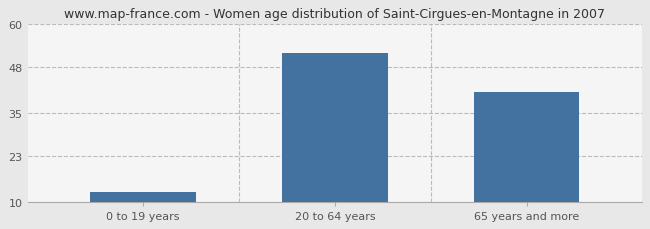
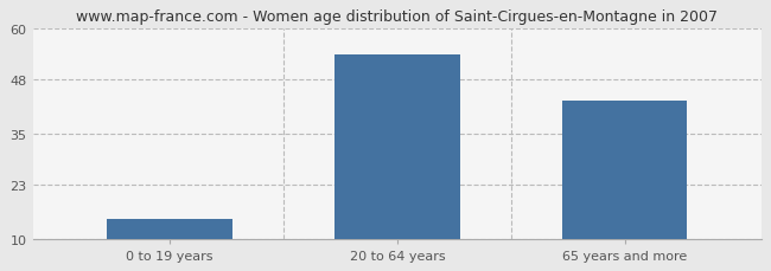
0 to 19 years: 13 -> 15
20 to 64 years: 52 -> 54
65 years and more: 41 -> 43
